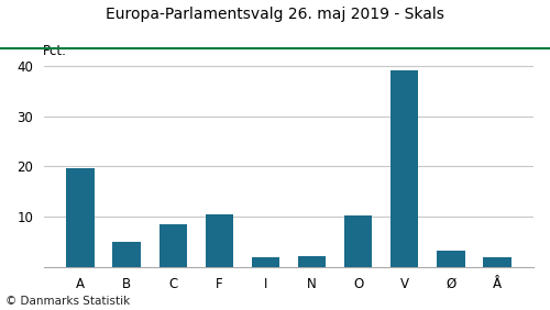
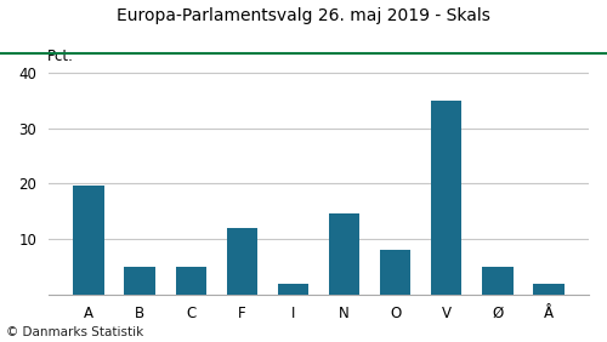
C: 8.5 -> 5.0
F: 10.5 -> 12.0
N: 2.1 -> 14.5
O: 10.2 -> 8.0
V: 39.0 -> 35.0
Ø: 3.1 -> 5.0
